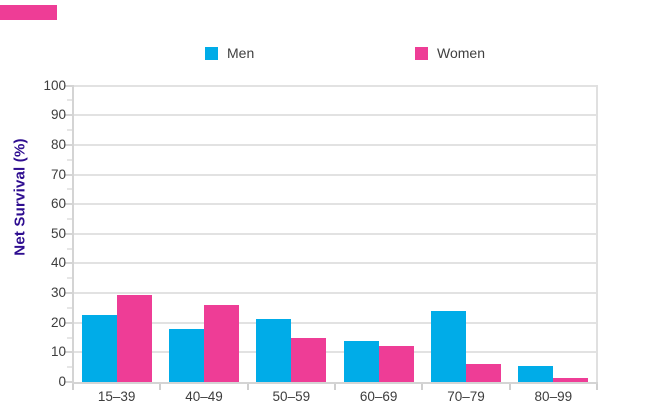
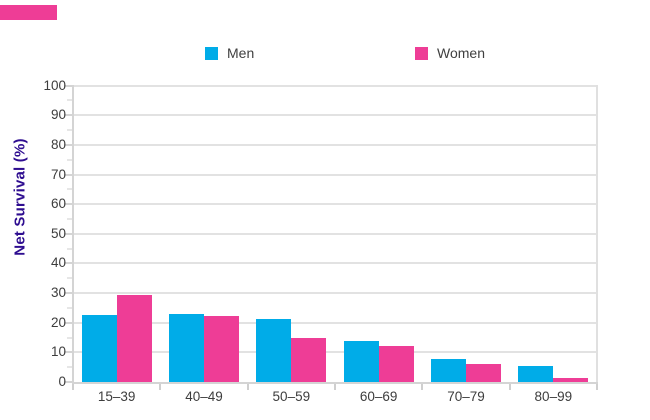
Men/40–49: 18 -> 23
Women/40–49: 26 -> 22
Men/70–79: 24 -> 8
